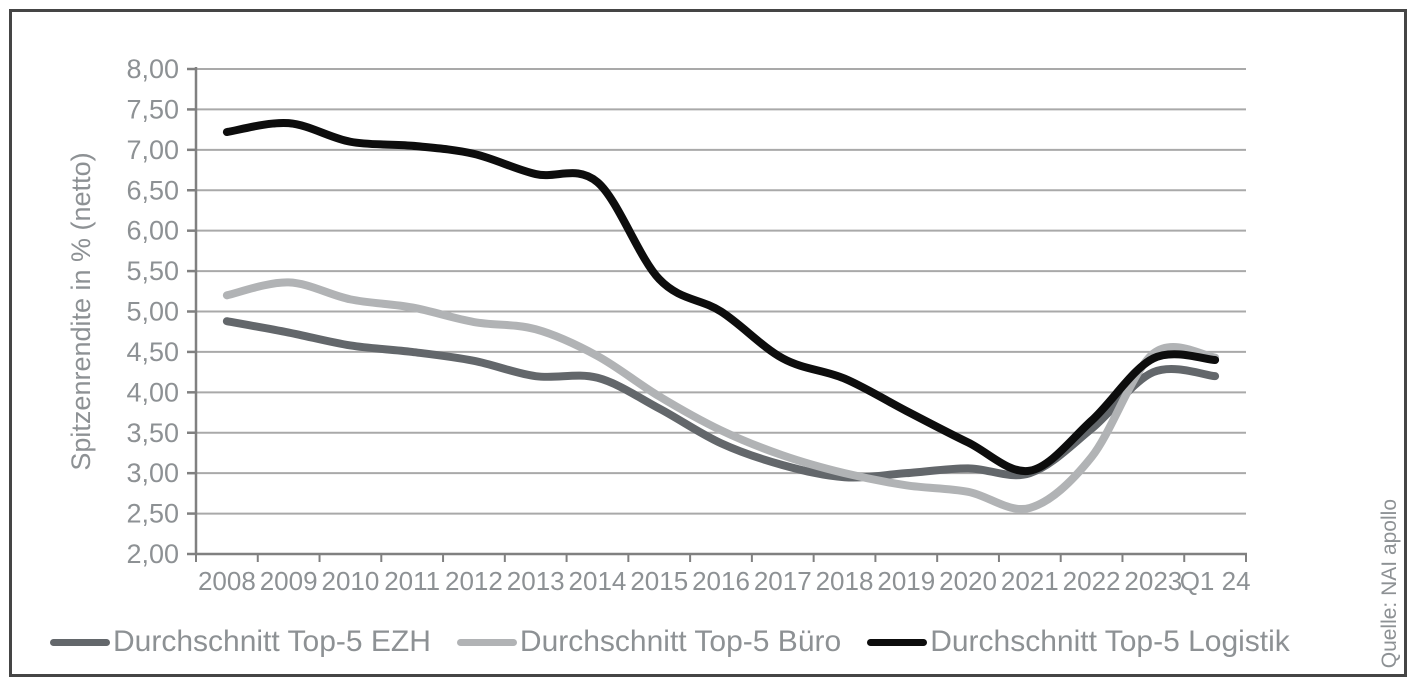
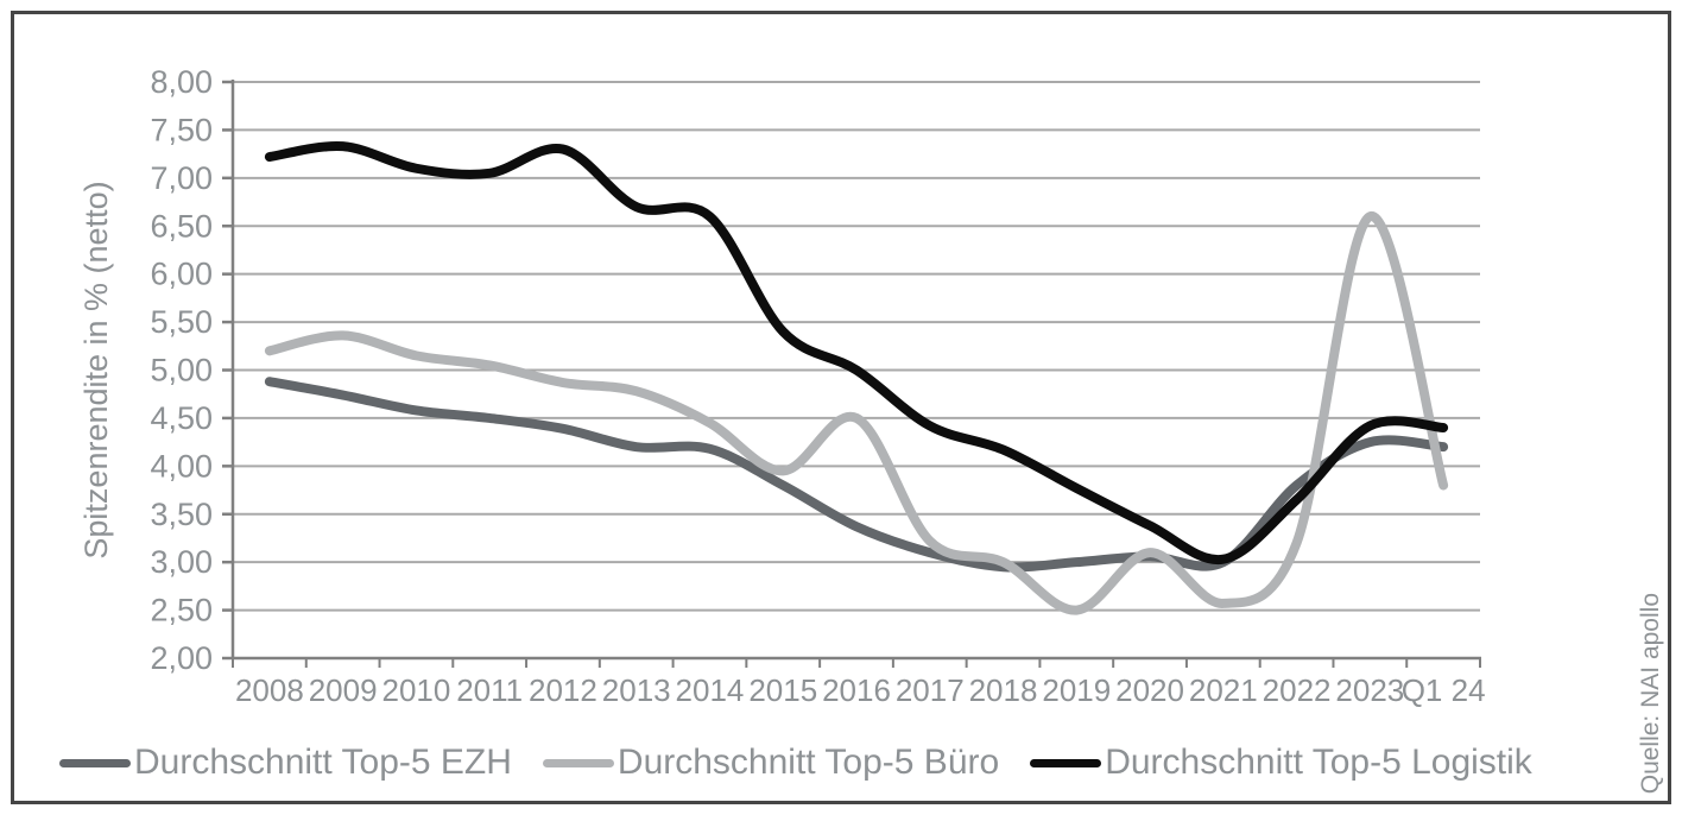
Durchschnitt Top-5 Logistik/2012: 7,0 -> 7,3
Durchschnitt Top-5 Büro/2016: 3,5 -> 4,5
Durchschnitt Top-5 Büro/2019: 2,9 -> 2,5
Durchschnitt Top-5 Büro/2020: 2,8 -> 3,1
Durchschnitt Top-5 EZH/2022: 3,5 -> 3,8
Durchschnitt Top-5 Büro/2023: 4,5 -> 6,6
Durchschnitt Top-5 Büro/Q1 24: 4,4 -> 3,8
